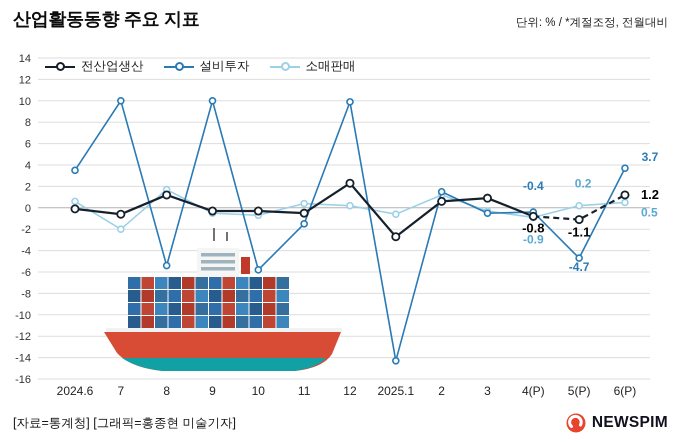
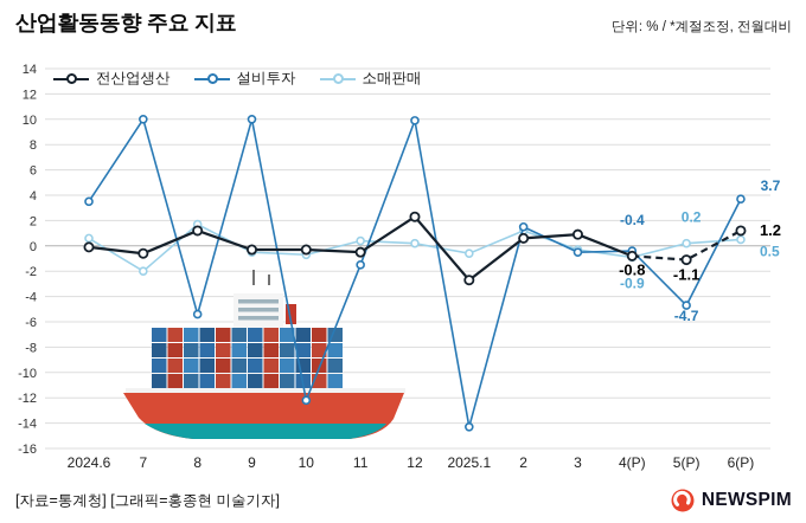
설비투자/10: -5.8 -> -12.2
